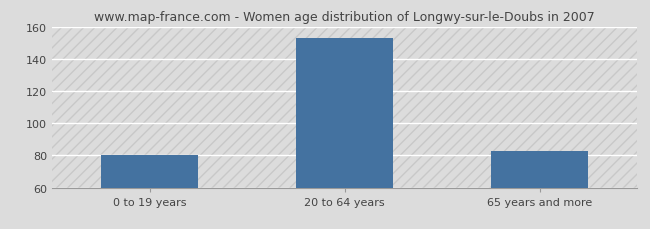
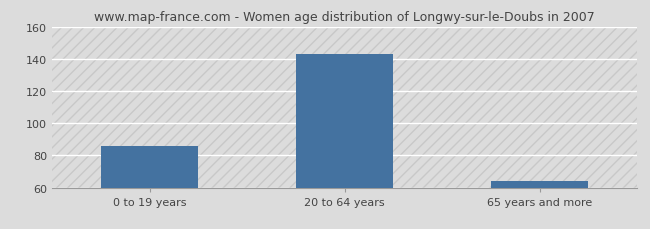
0 to 19 years: 80 -> 86
20 to 64 years: 153 -> 143
65 years and more: 83 -> 64
